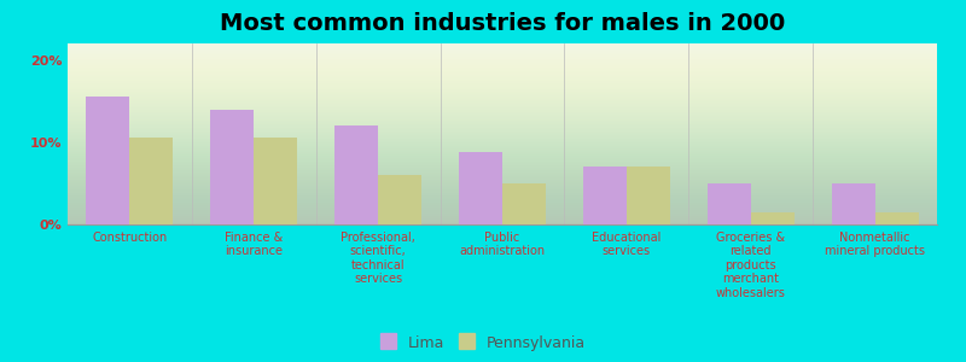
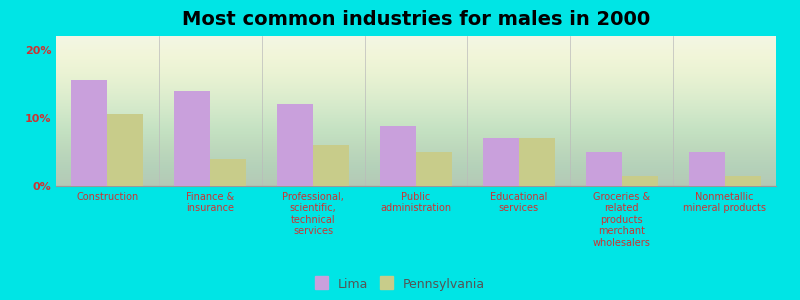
Pennsylvania/Finance & insurance: 10.6% -> 4.0%
